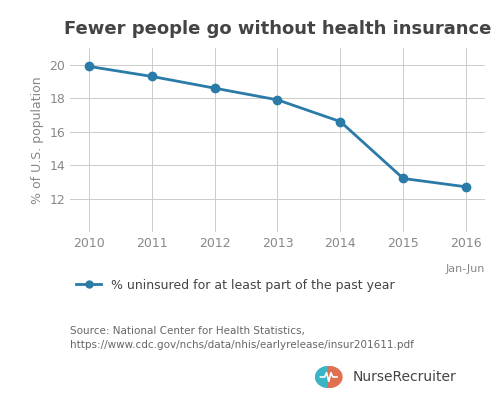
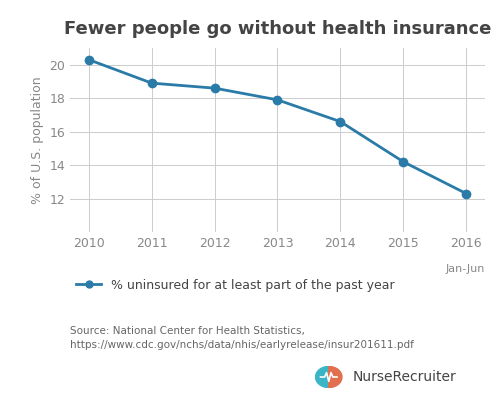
Fewer people go without health insurance/2010: 19.9 -> 20.3
Fewer people go without health insurance/2011: 19.3 -> 18.9
Fewer people go without health insurance/2015: 13.2 -> 14.2
Fewer people go without health insurance/2016: 12.7 -> 12.3
